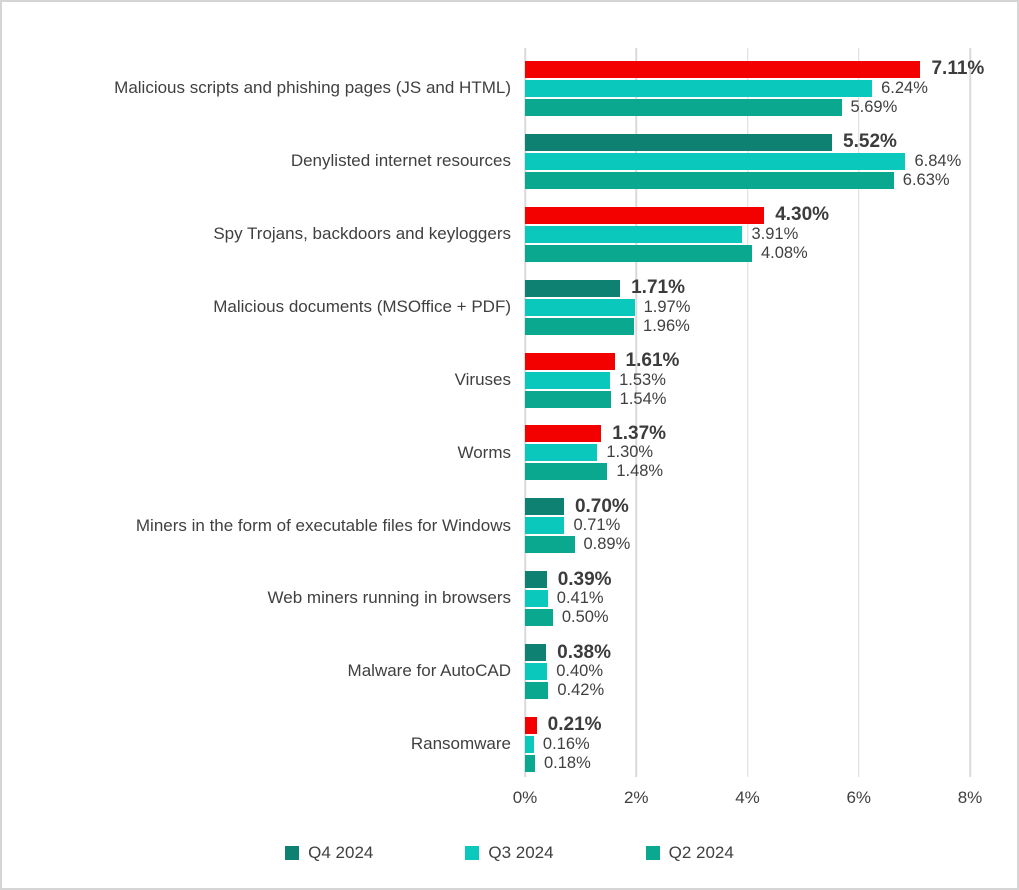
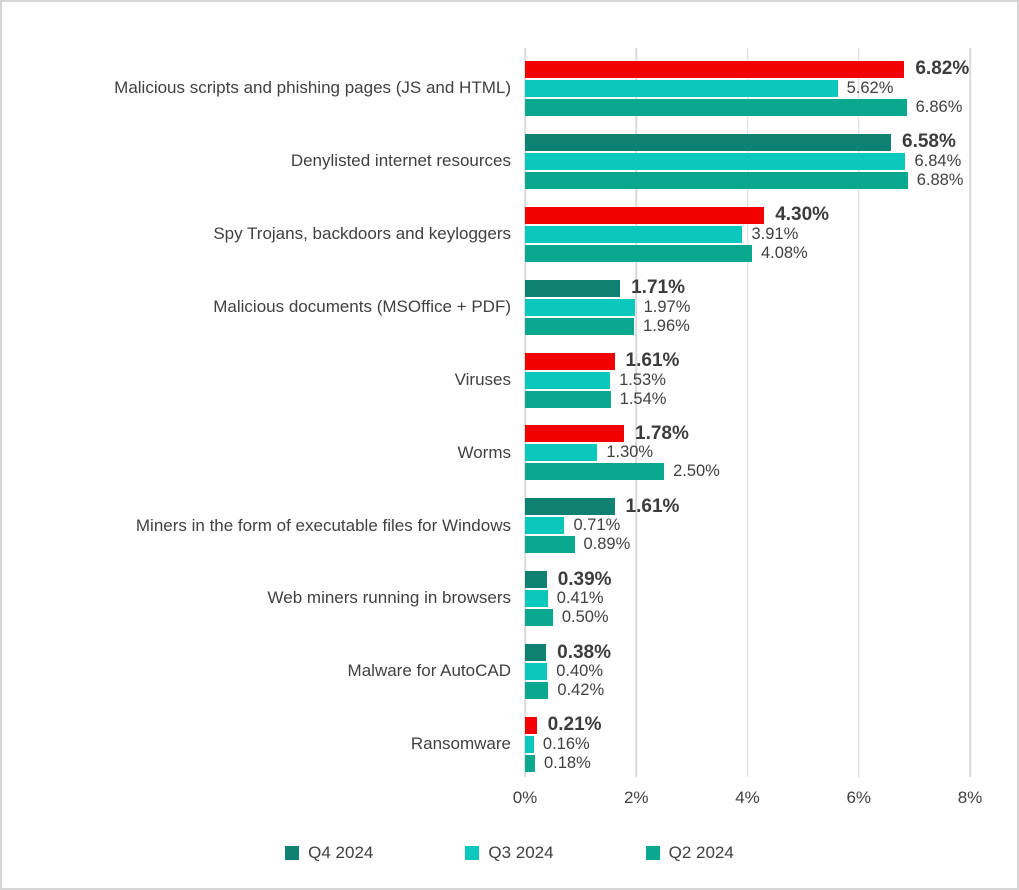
Q4 2024/Malicious scripts and phishing pages (JS and HTML): 7.11% -> 6.82%
Q3 2024/Malicious scripts and phishing pages (JS and HTML): 6.24% -> 5.62%
Q2 2024/Malicious scripts and phishing pages (JS and HTML): 5.69% -> 6.86%
Q4 2024/Denylisted internet resources: 5.52% -> 6.58%
Q2 2024/Denylisted internet resources: 6.63% -> 6.88%
Q4 2024/Worms: 1.37% -> 1.78%
Q2 2024/Worms: 1.48% -> 2.50%
Q4 2024/Miners in the form of executable files for Windows: 0.70% -> 1.61%
